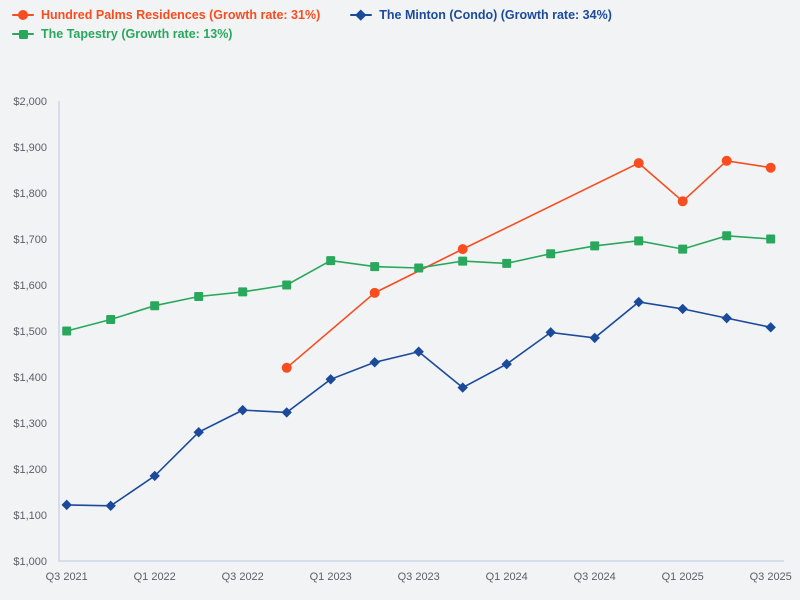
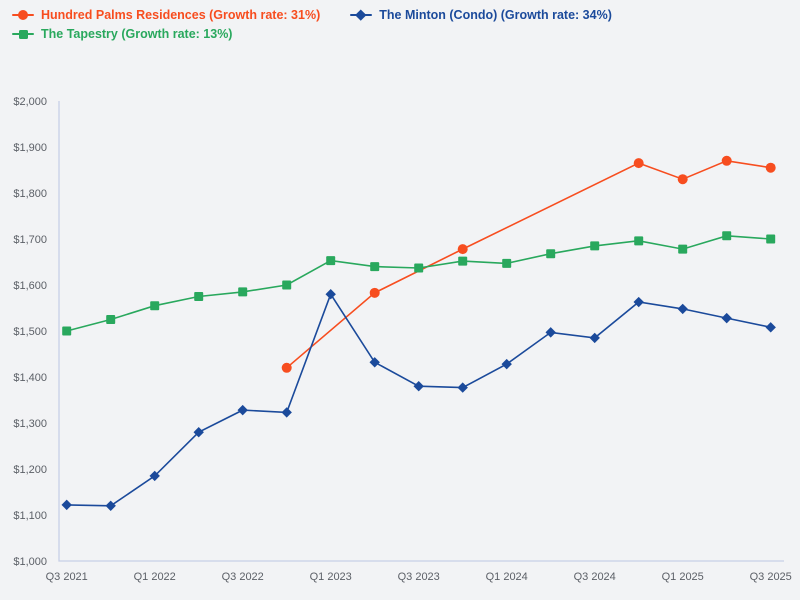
The Minton (Condo) (Growth rate: 34%)/Q1 2023: $1400 -> $1580
The Minton (Condo) (Growth rate: 34%)/Q3 2023: $1460 -> $1380
Hundred Palms Residences (Growth rate: 31%)/Q1 2025: $1780 -> $1830
